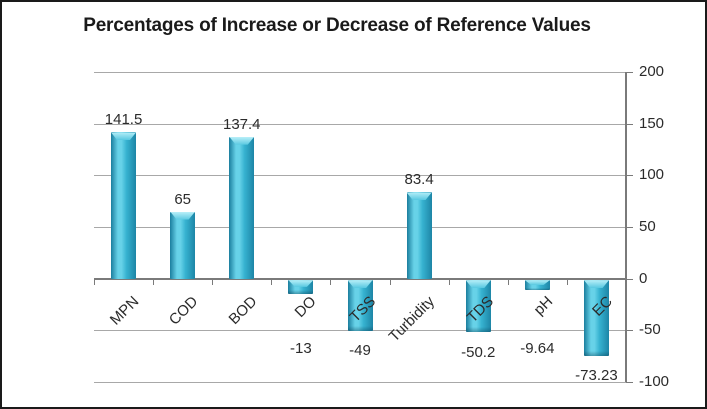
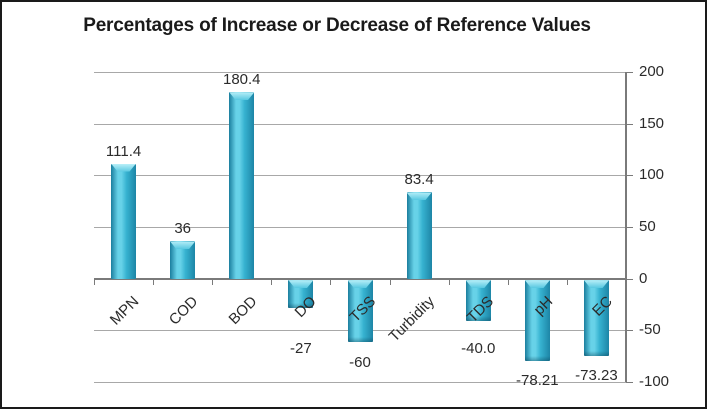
MPN: 141.5 -> 111.4
COD: 65 -> 36
BOD: 137.4 -> 180.4
DO: -13 -> -27
TSS: -49 -> -60
TDS: -50.2 -> -40.0
pH: -9.64 -> -78.21
